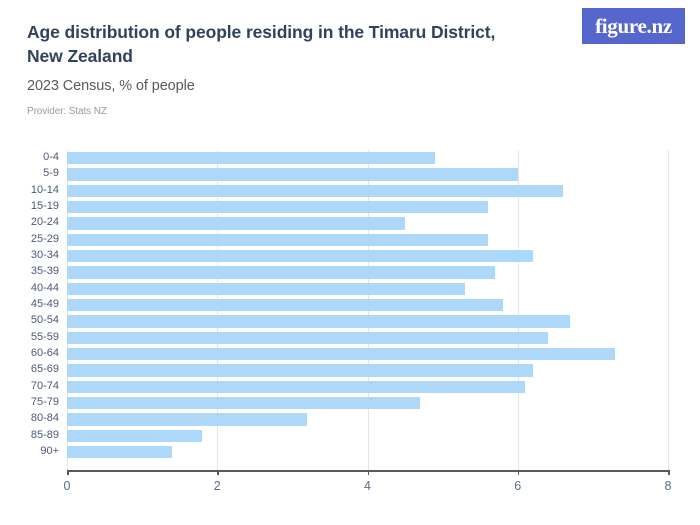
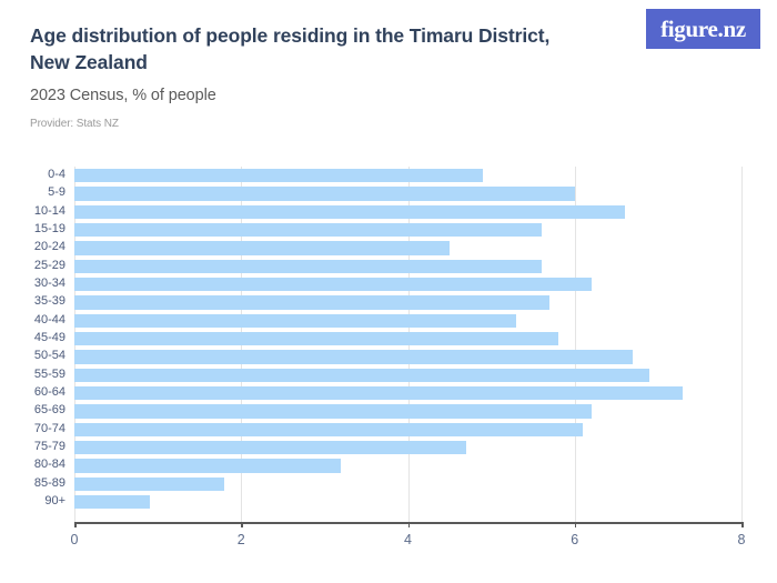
55-59: 6.4 -> 6.9
90+: 1.4 -> 0.9
